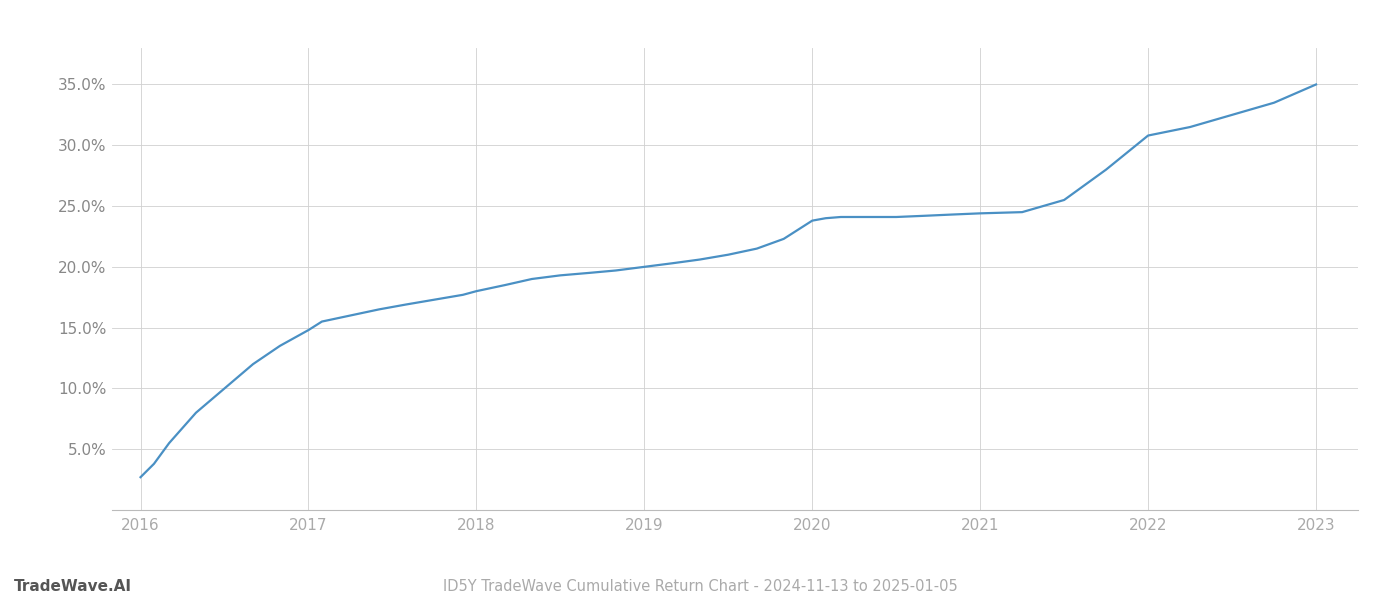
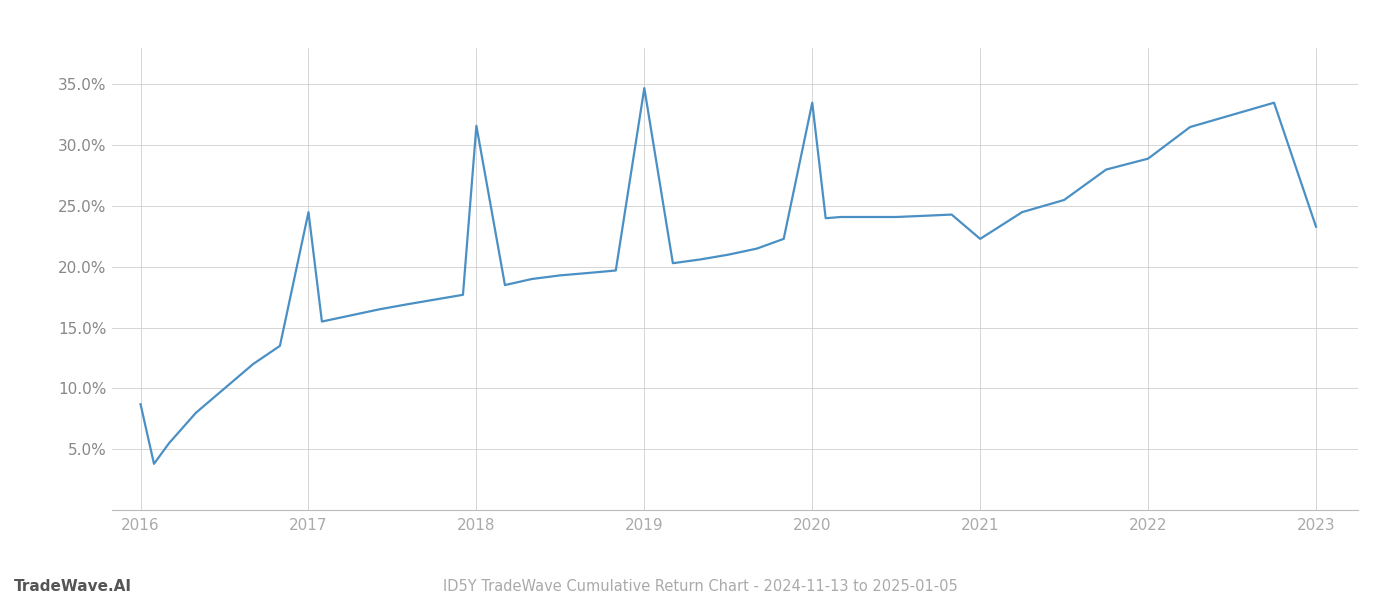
2016: 2.7% -> 8.7%
2017: 14.8% -> 24.5%
2018: 18.0% -> 31.6%
2019: 20.0% -> 34.7%
2020: 23.8% -> 33.5%
2021: 24.4% -> 22.3%
2022: 30.8% -> 28.9%
2023: 35.0% -> 23.3%
